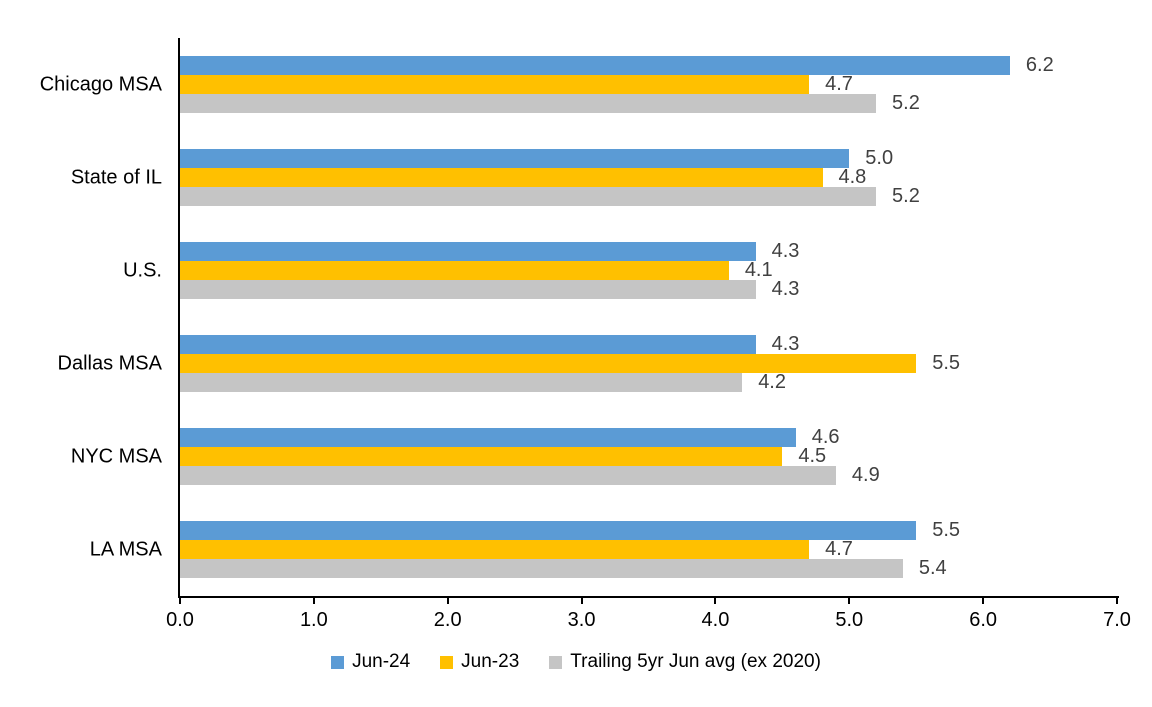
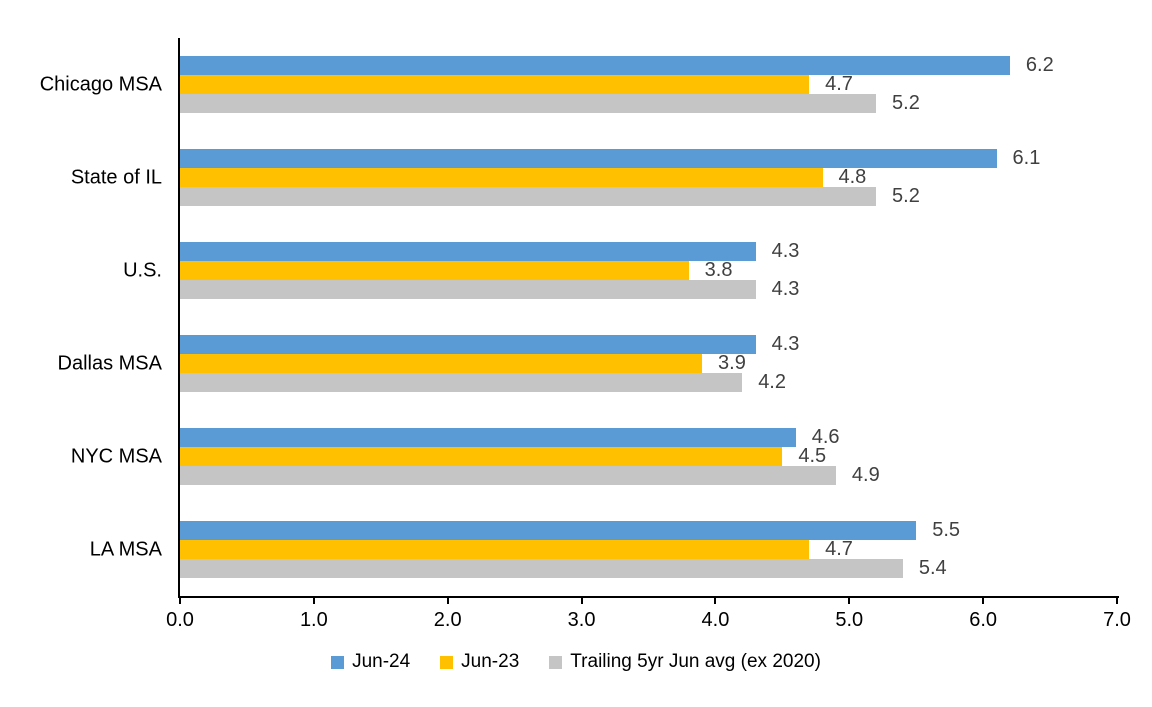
Jun-24/State of IL: 5.0 -> 6.1
Jun-23/U.S.: 4.1 -> 3.8
Jun-23/Dallas MSA: 5.5 -> 3.9
